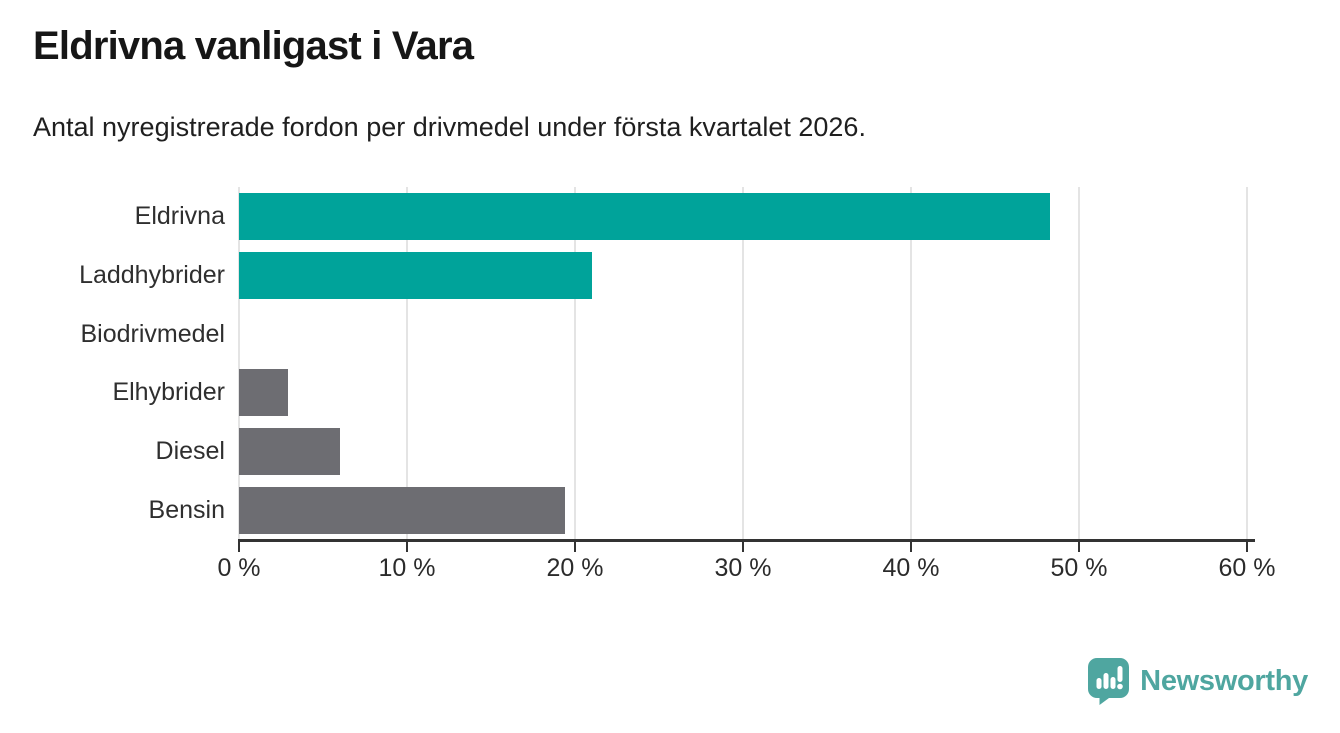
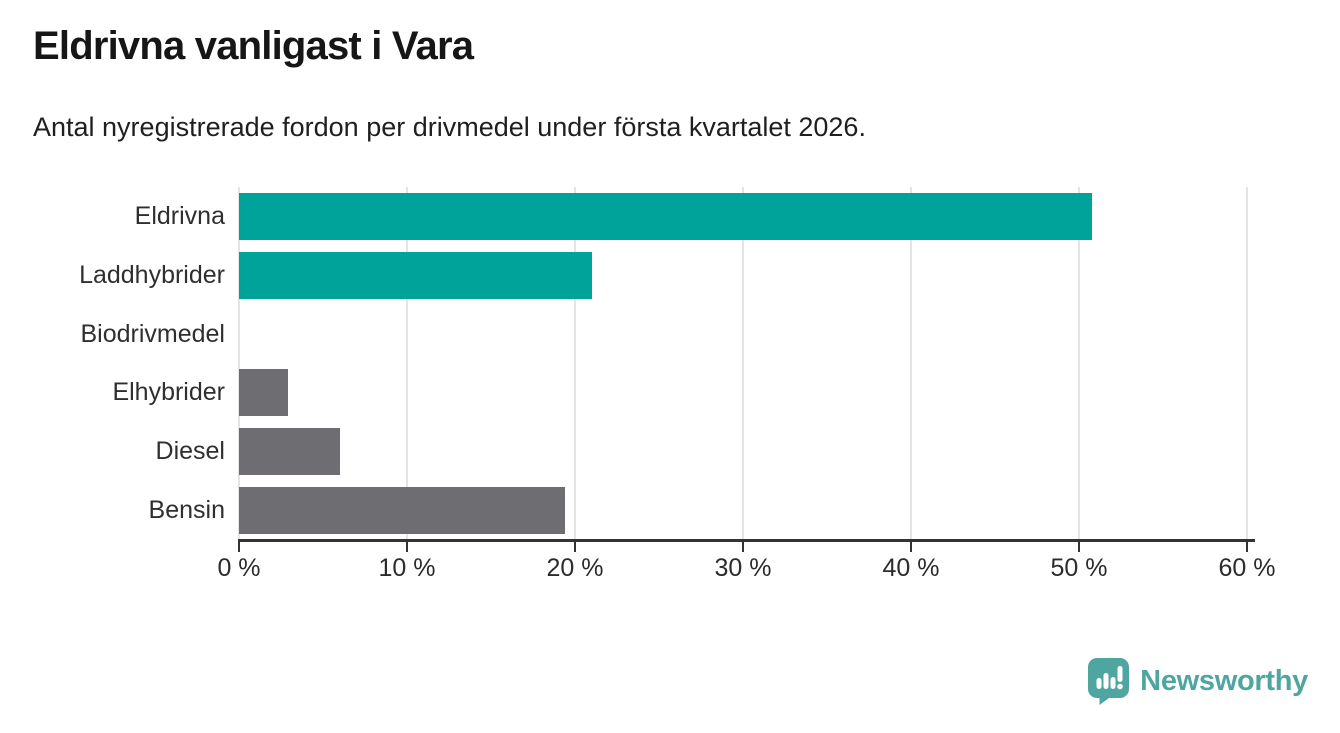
Eldrivna: 48.3% -> 50.8%
